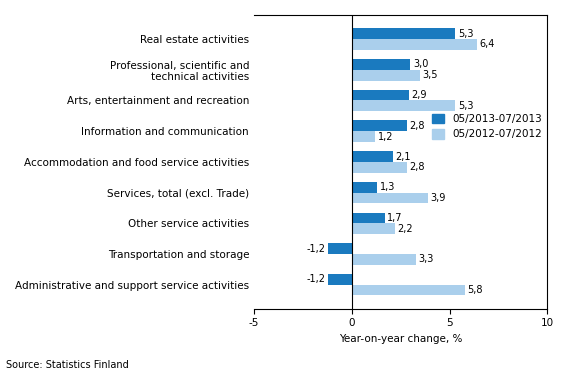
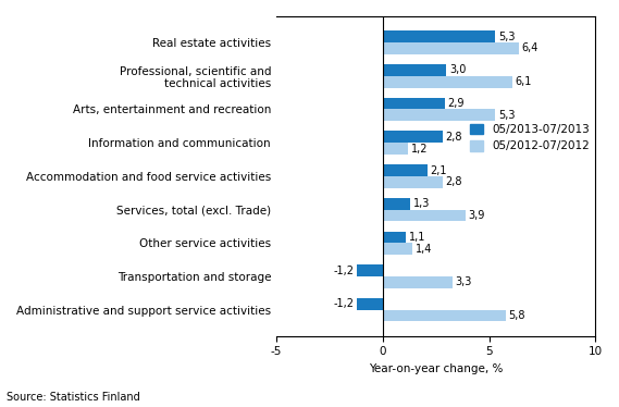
05/2012-07/2012/Professional, scientific and technical activities: 3,5 -> 6,1
05/2013-07/2013/Other service activities: 1,7 -> 1,1
05/2012-07/2012/Other service activities: 2,2 -> 1,4
